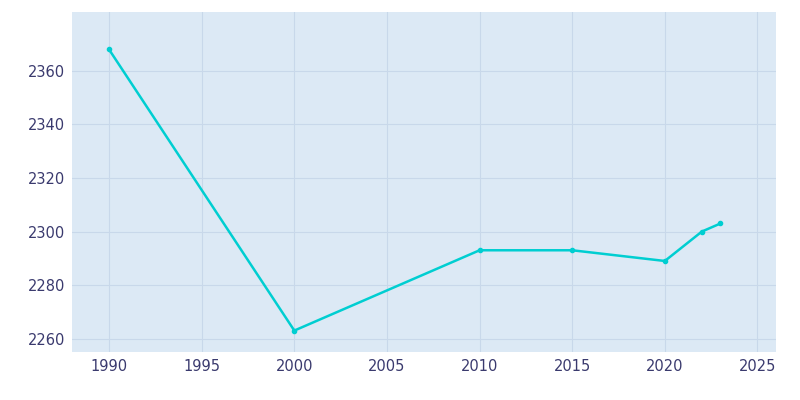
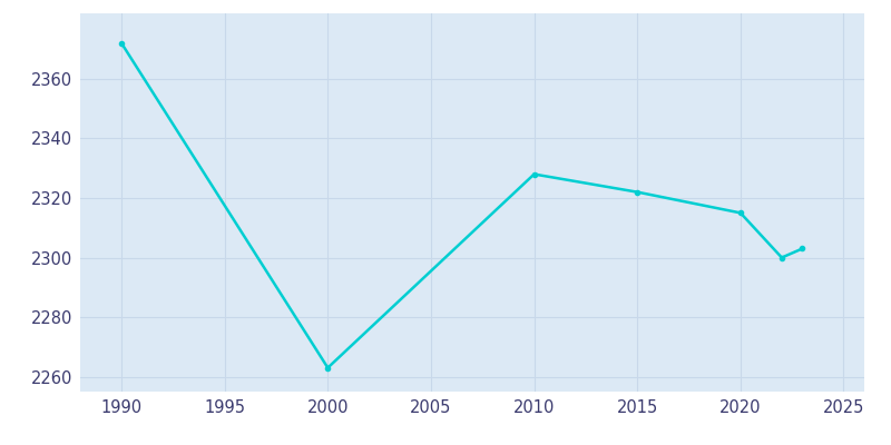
1990: 2368 -> 2372
2010: 2293 -> 2328
2015: 2293 -> 2322
2020: 2289 -> 2315
